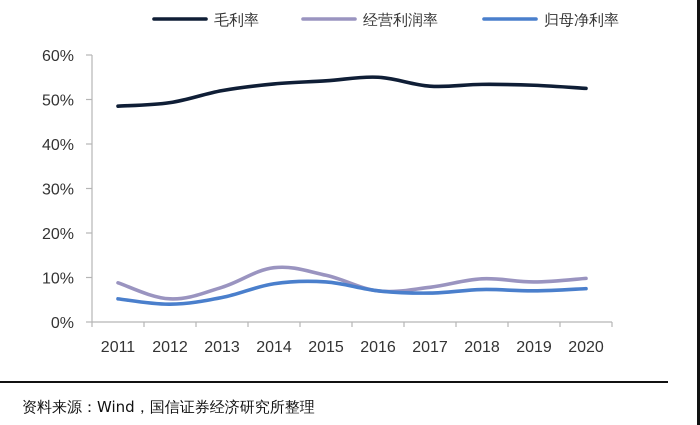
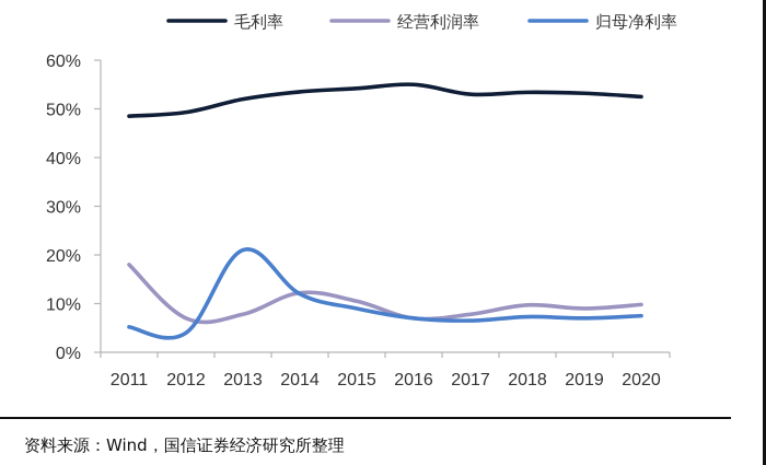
经营利润率/2011: 9% -> 18%
经营利润率/2012: 5% -> 7%
归母净利率/2013: 6% -> 21%
归母净利率/2014: 9% -> 12%
